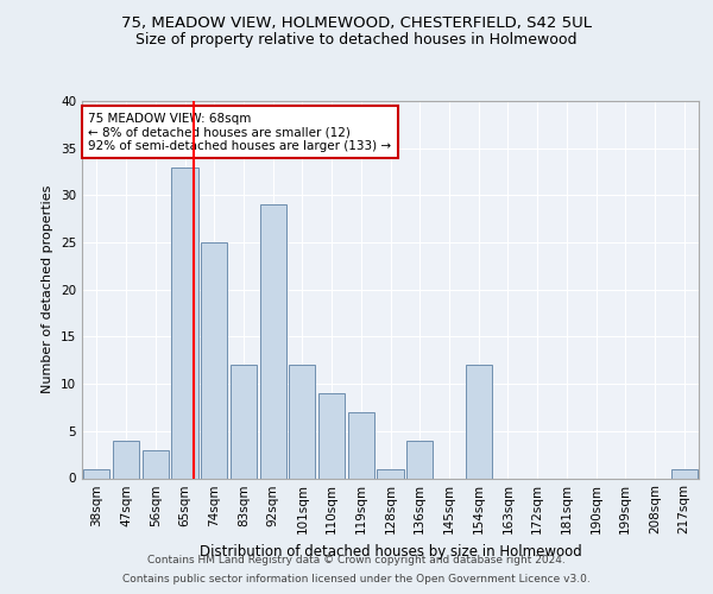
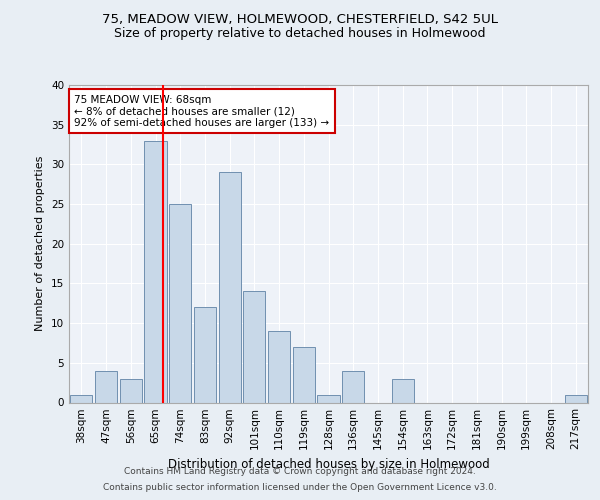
101sqm: 12 -> 14
154sqm: 12 -> 3
